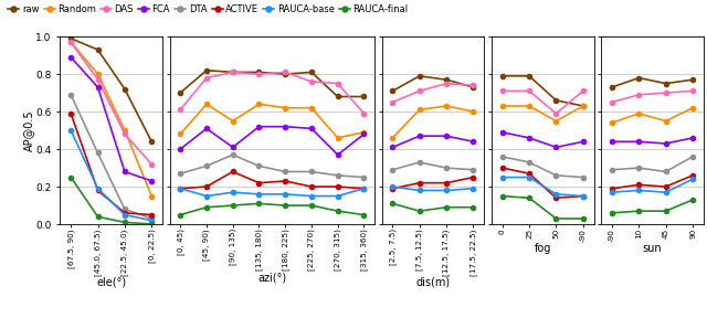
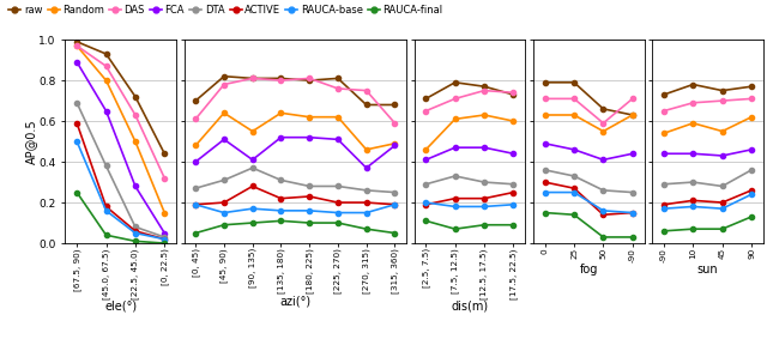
DAS/[45.0, 67.5): 0.77 -> 0.87
FCA/[45.0, 67.5): 0.73 -> 0.65
RAUCA-base/[45.0, 67.5): 0.19 -> 0.16
DAS/[22.5, 45.0): 0.48 -> 0.63
FCA/[0, 22.5): 0.23 -> 0.05
ACTIVE/[0, 22.5): 0.05 -> 0.02
